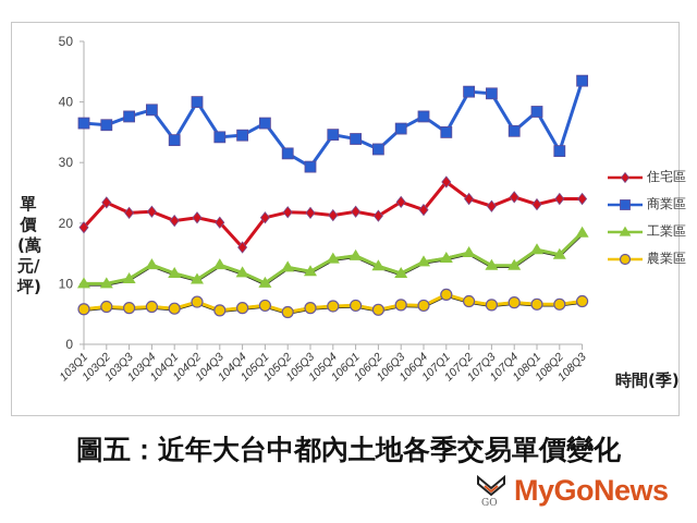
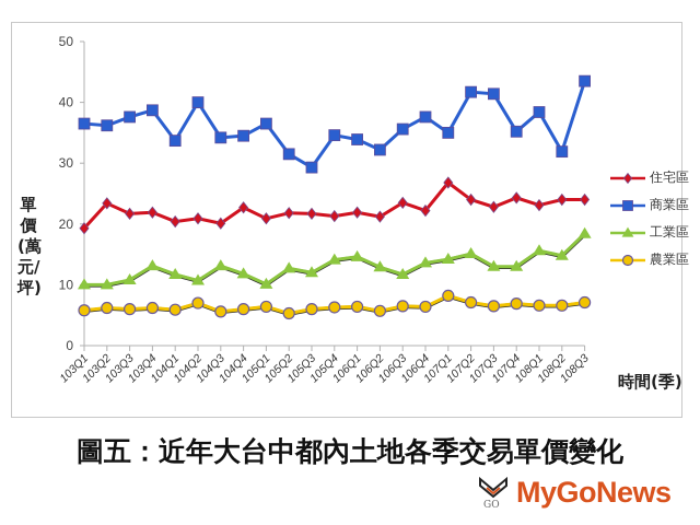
住宅區/104Q4: 16 -> 23
